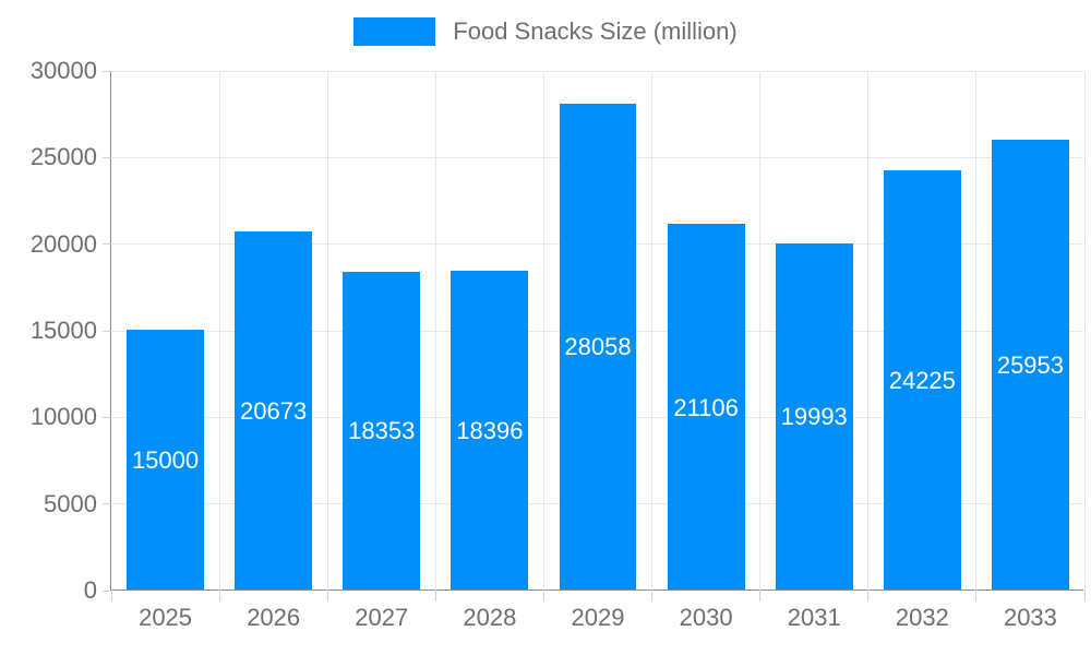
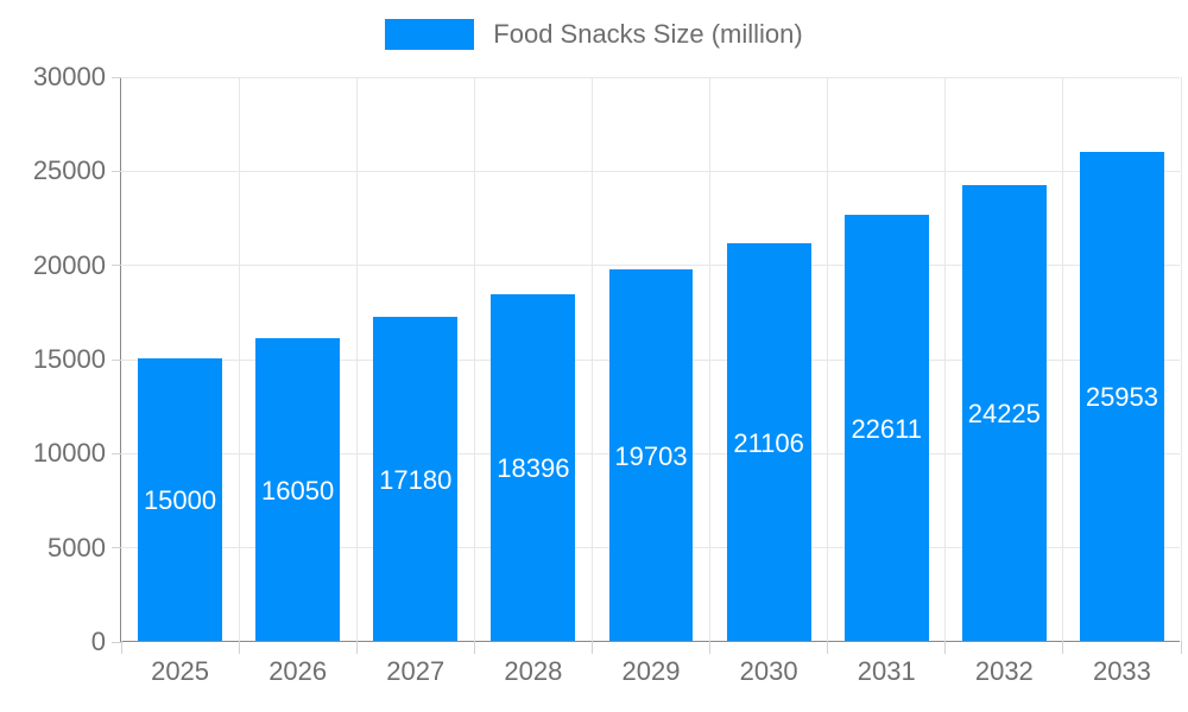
2026: 20673 -> 16050
2027: 18353 -> 17180
2029: 28058 -> 19703
2031: 19993 -> 22611
